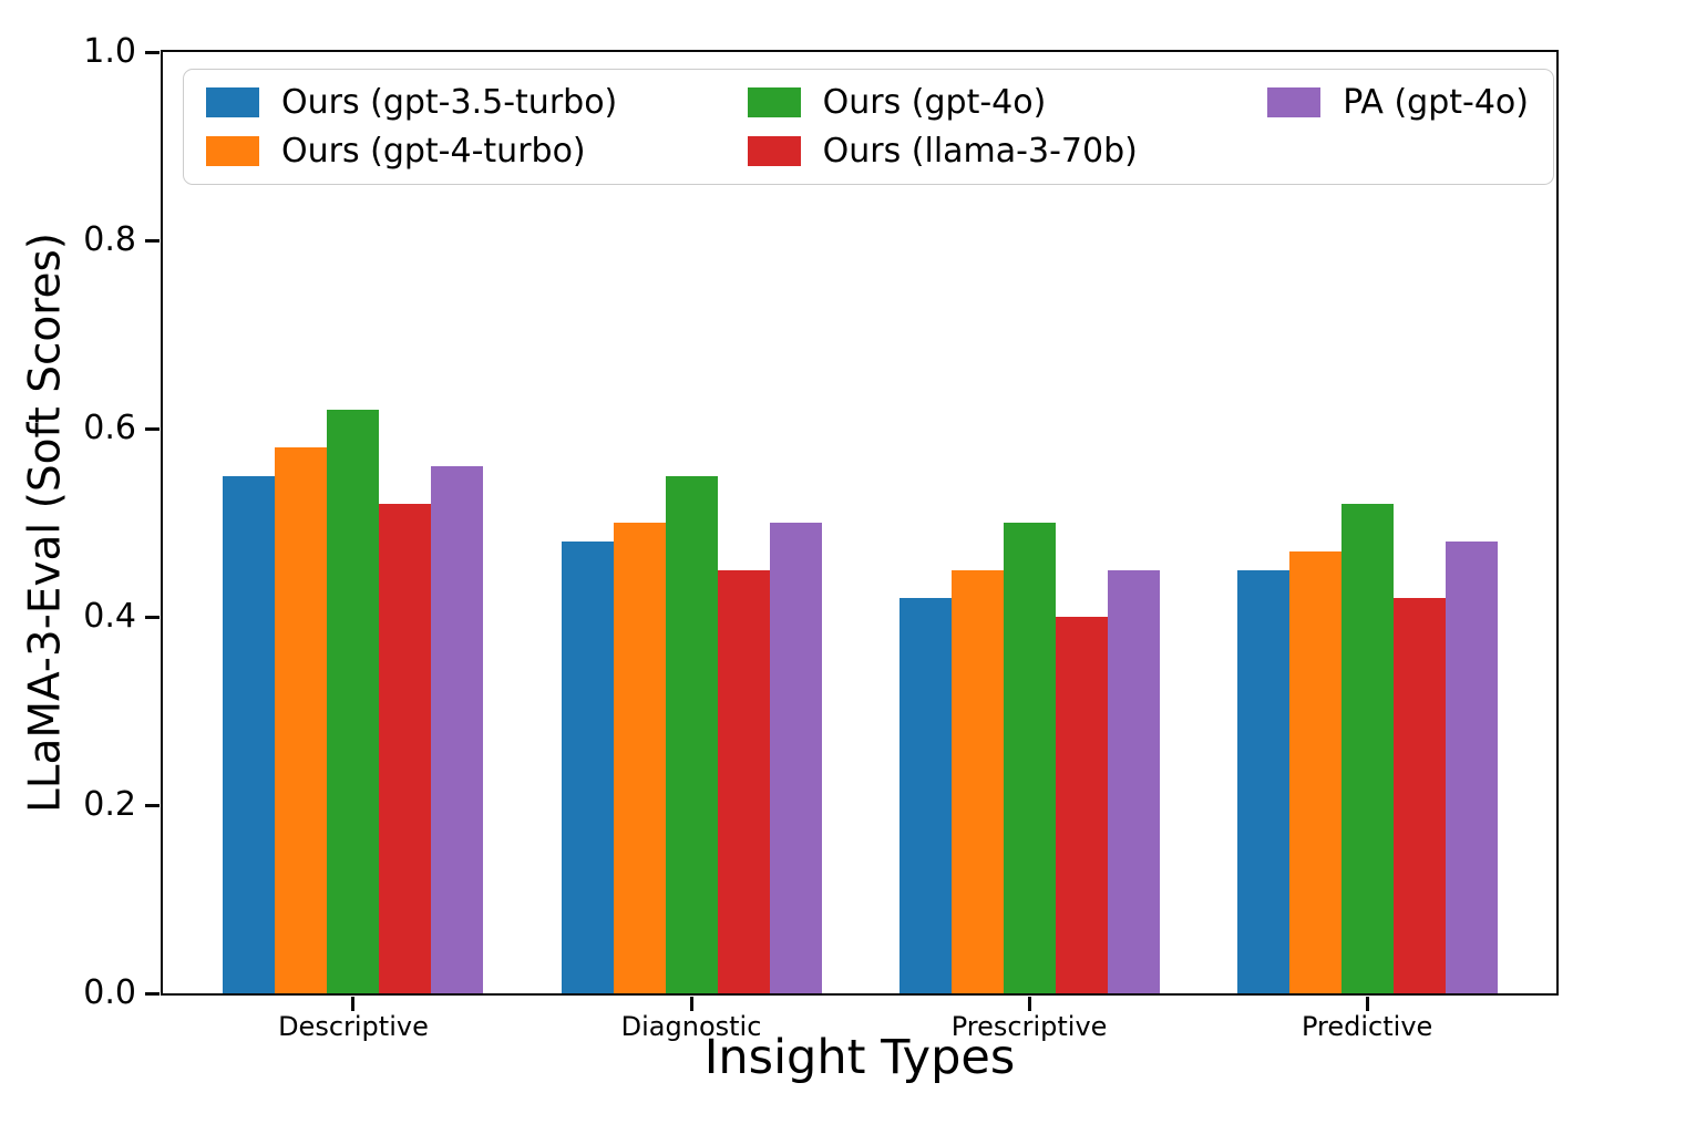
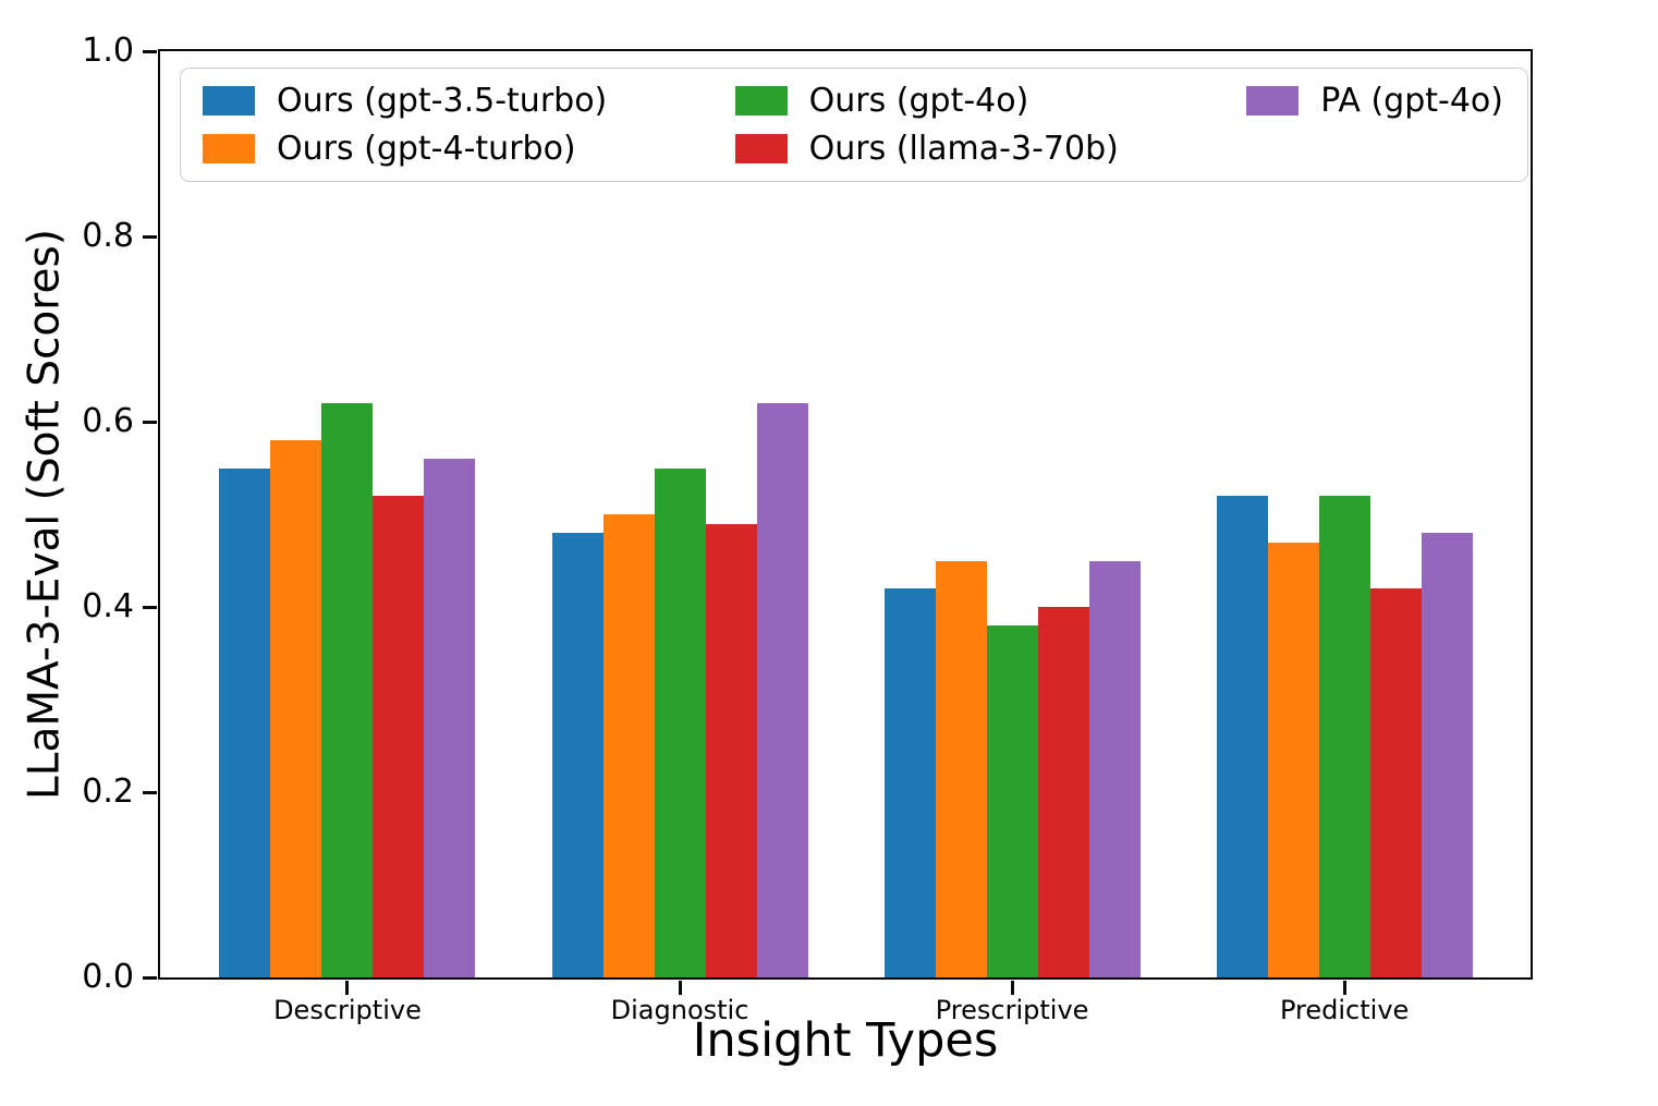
Ours (llama-3-70b)/Diagnostic: 0.45 -> 0.49
PA (gpt-4o)/Diagnostic: 0.50 -> 0.62
Ours (gpt-4o)/Prescriptive: 0.50 -> 0.38
Ours (gpt-3.5-turbo)/Predictive: 0.45 -> 0.52
